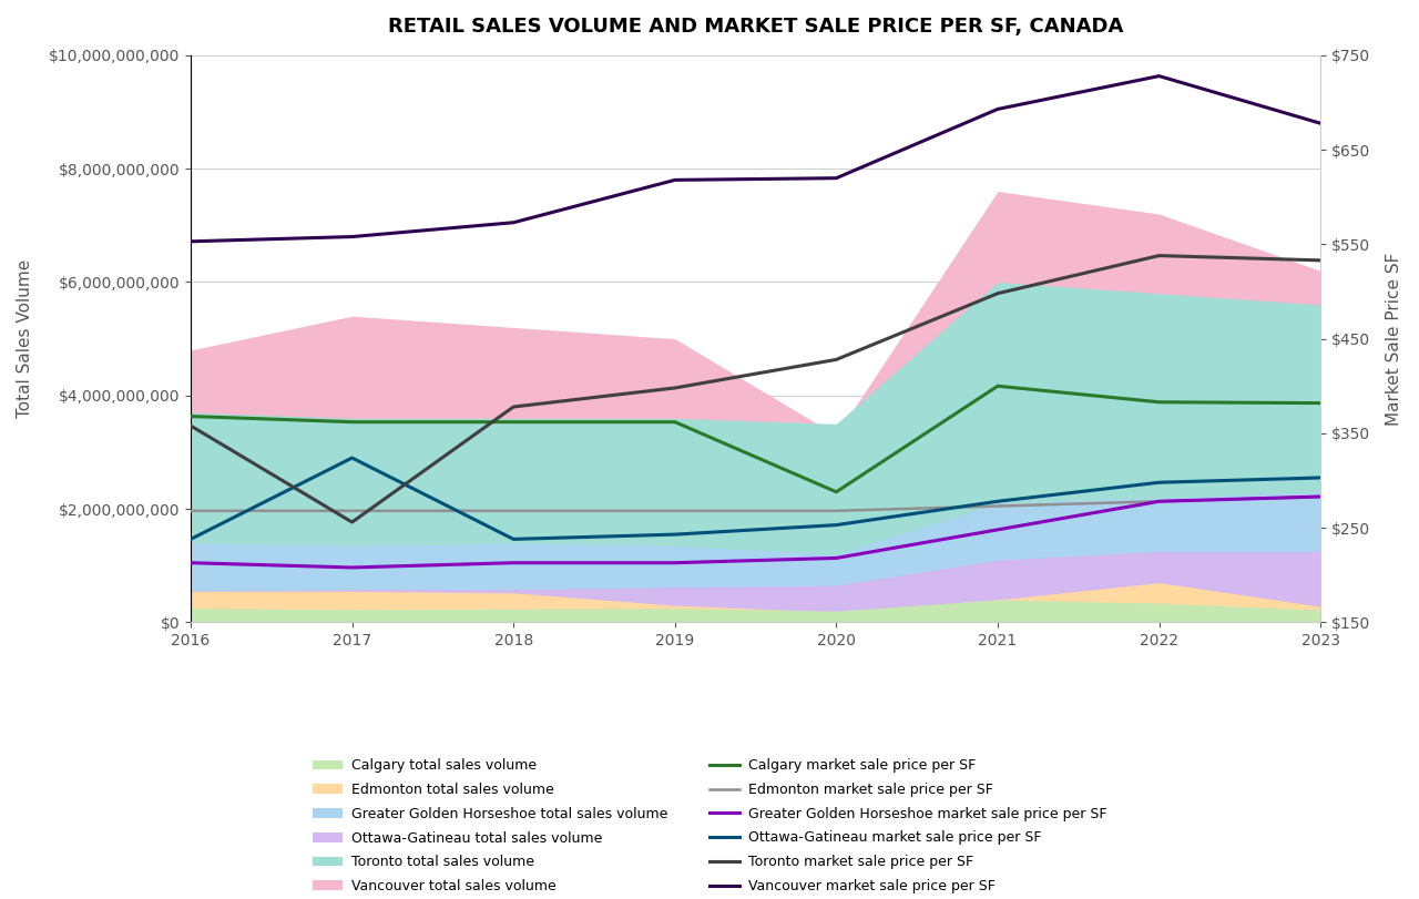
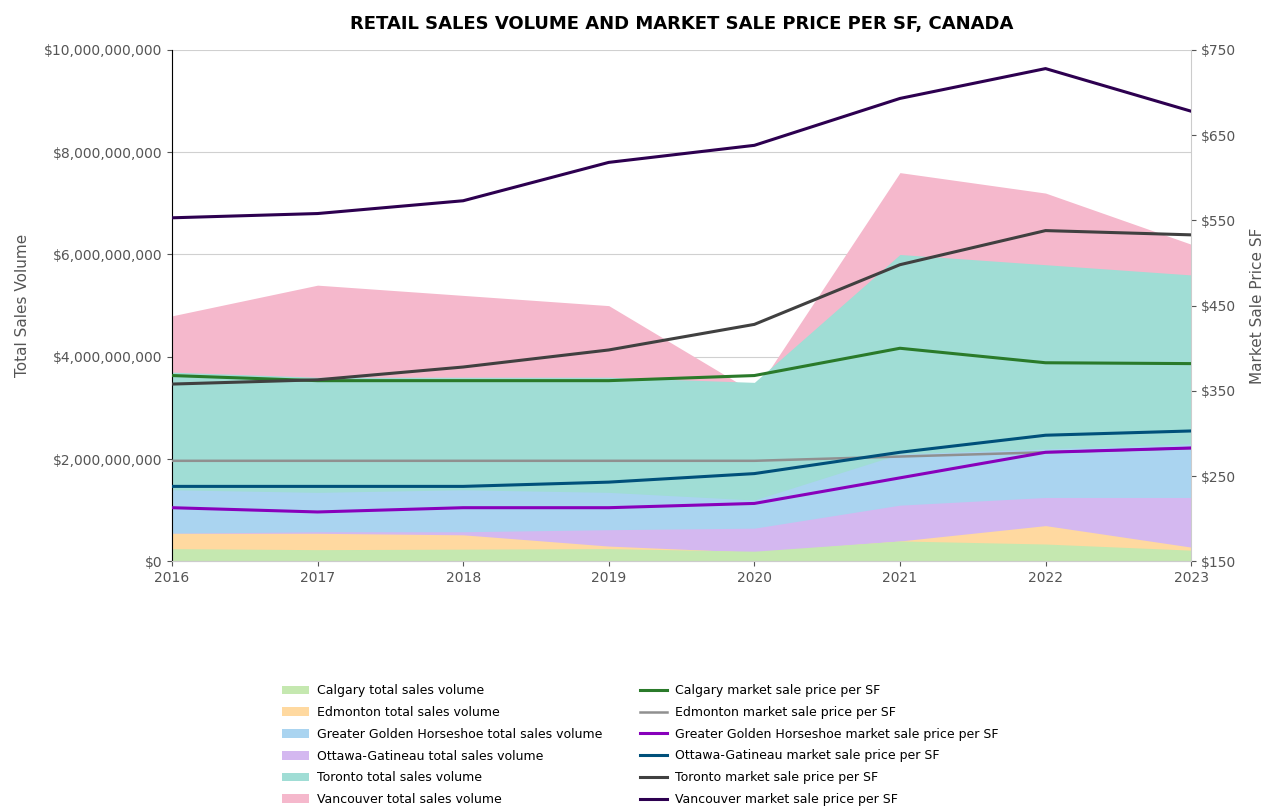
Ottawa-Gatineau market sale price per SF/2017: $324 -> $238
Toronto market sale price per SF/2017: $256 -> $363
Calgary market sale price per SF/2020: $288 -> $368
Vancouver market sale price per SF/2020: $620 -> $638
